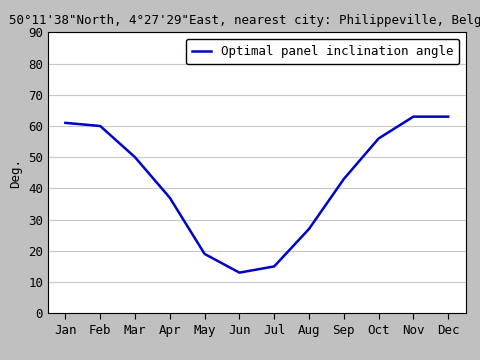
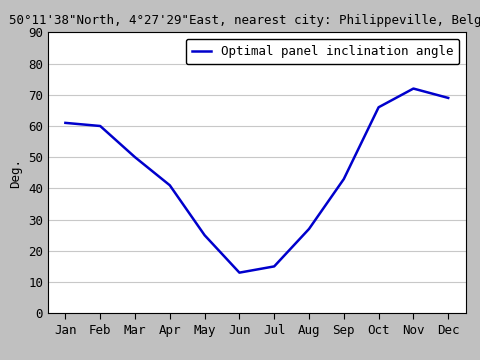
Apr: 37 -> 41
May: 19 -> 25
Oct: 56 -> 66
Nov: 63 -> 72
Dec: 63 -> 69
